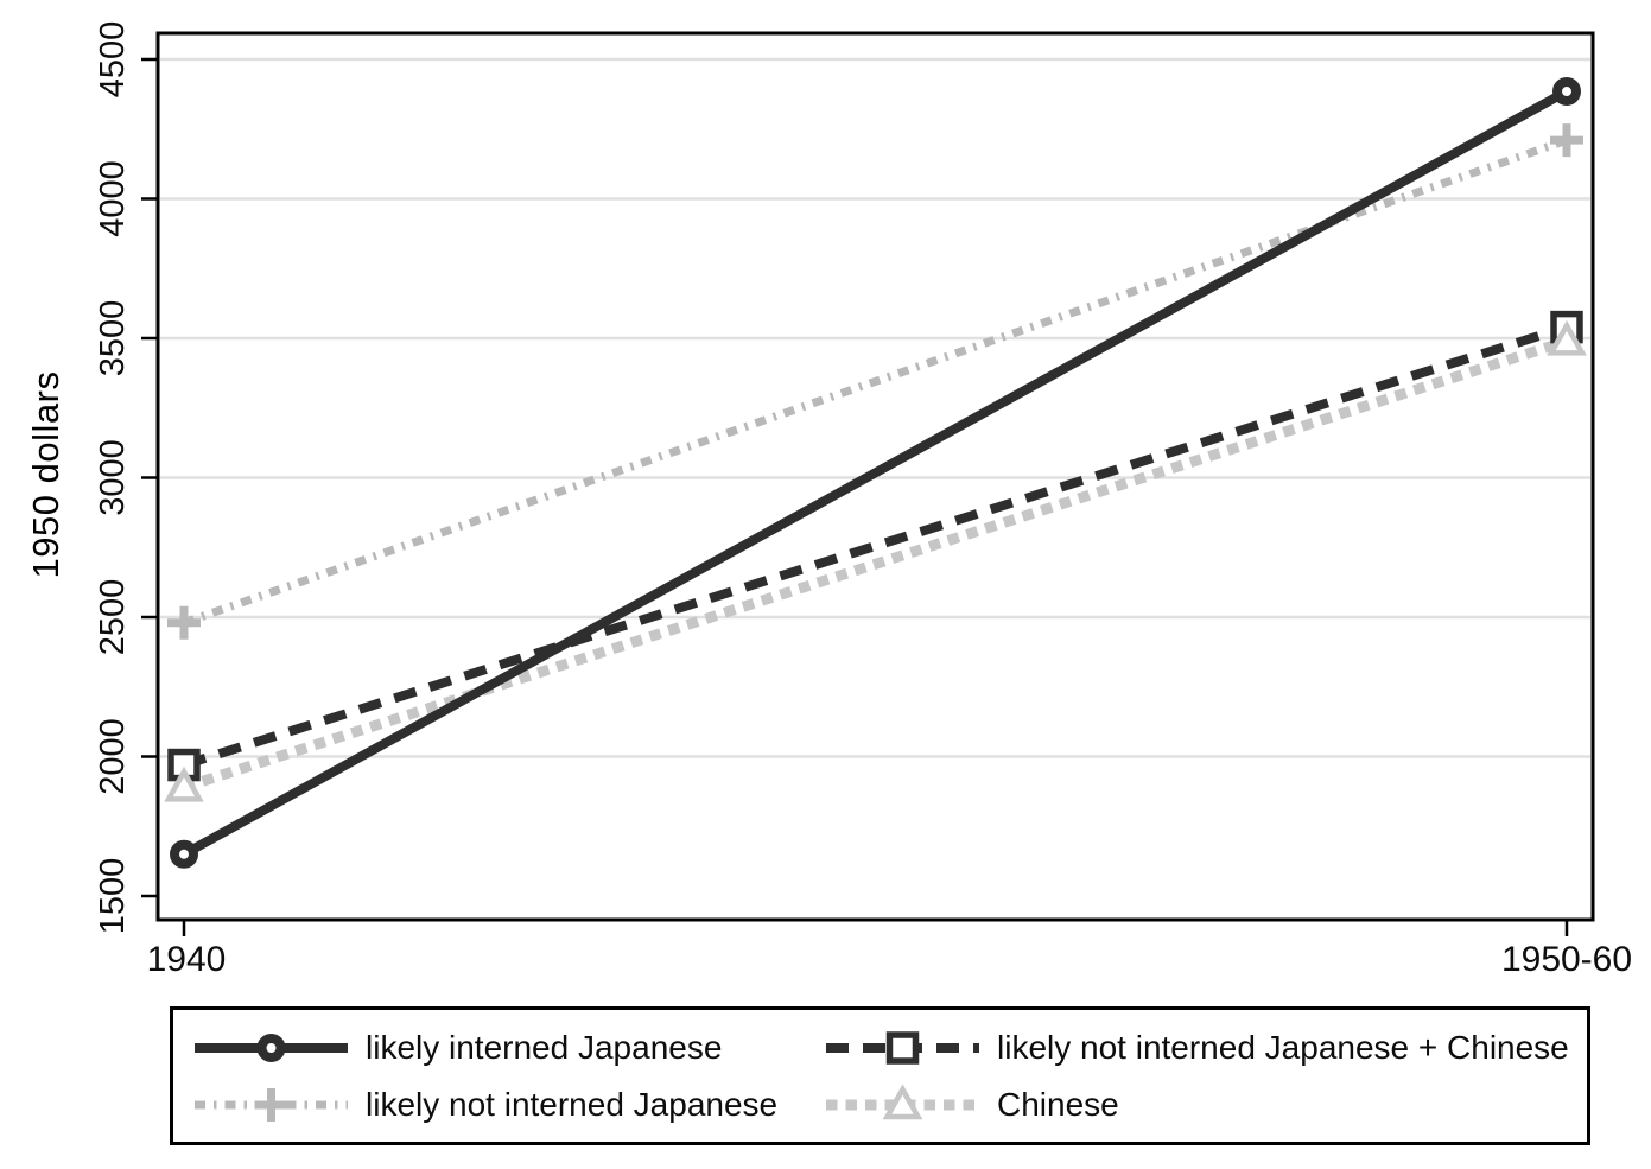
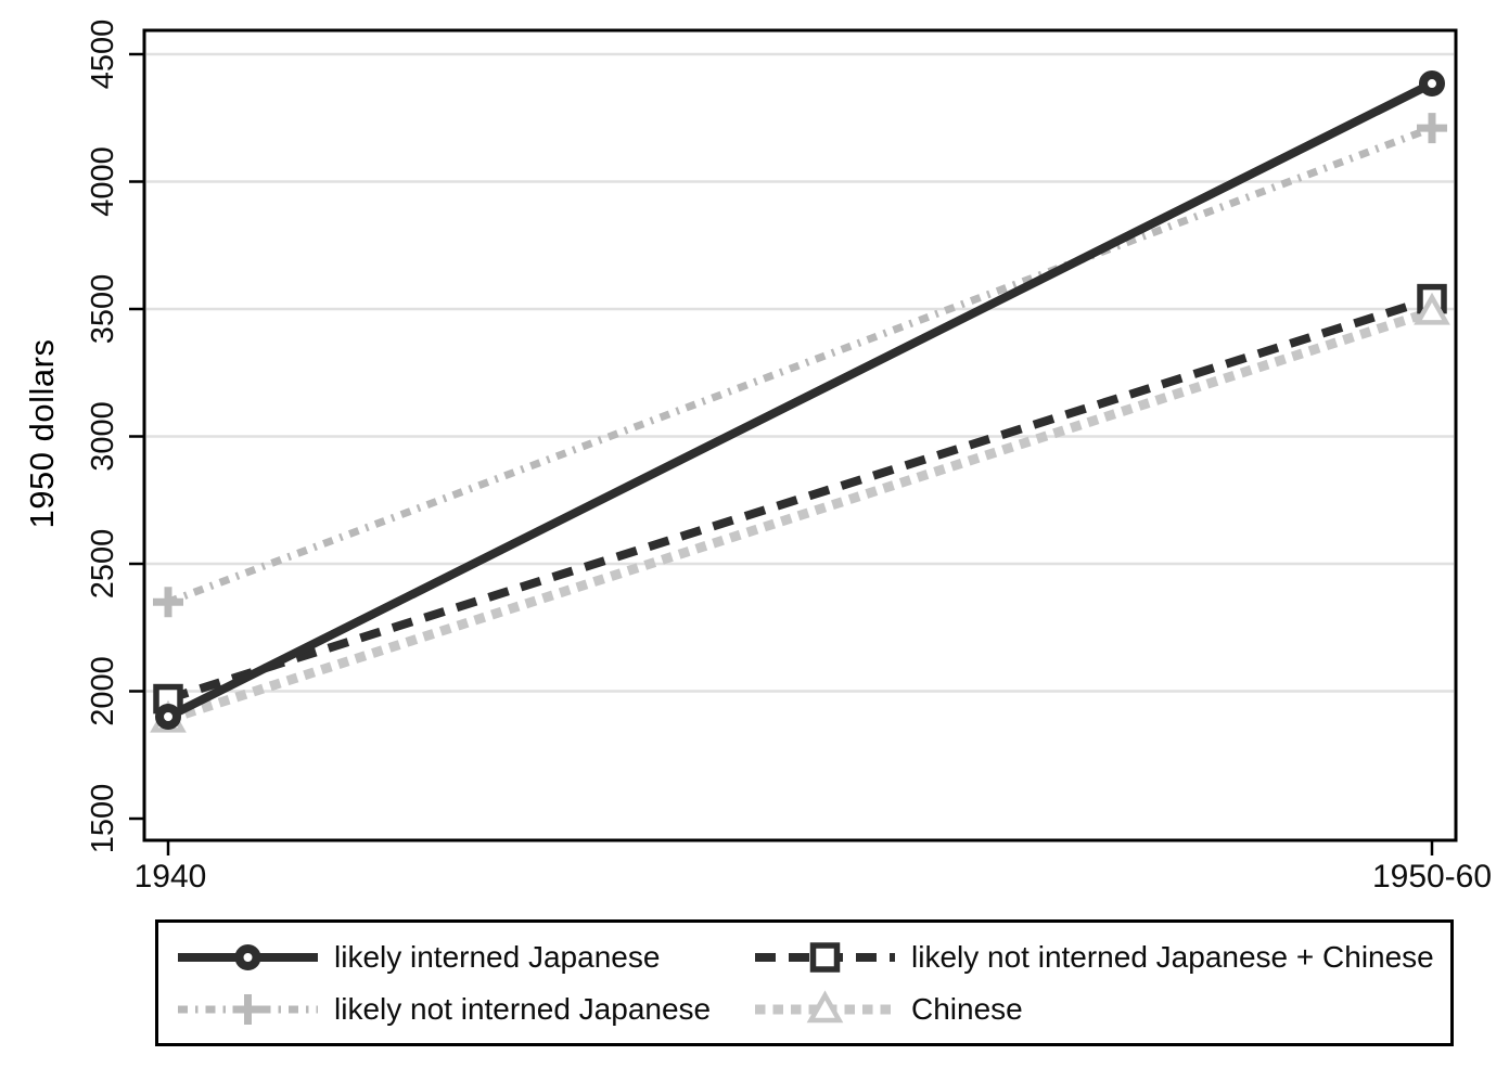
likely interned Japanese/1940: 1650 -> 1900
likely not interned Japanese/1940: 2480 -> 2350
